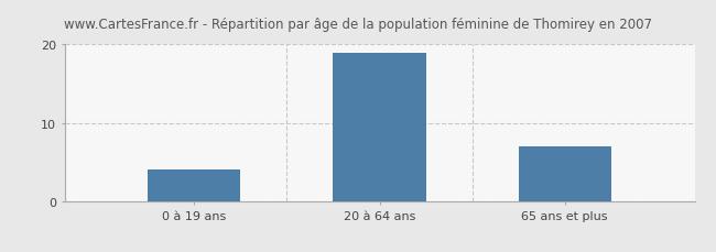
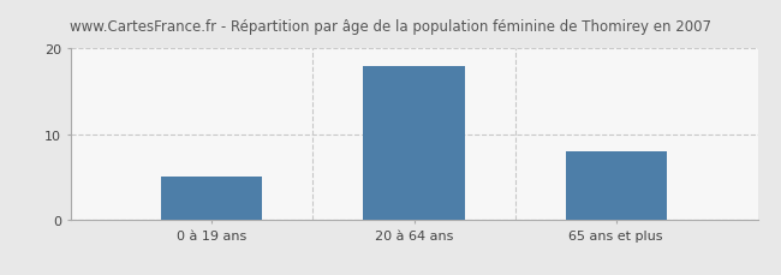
0 à 19 ans: 4 -> 5
20 à 64 ans: 19 -> 18
65 ans et plus: 7 -> 8
